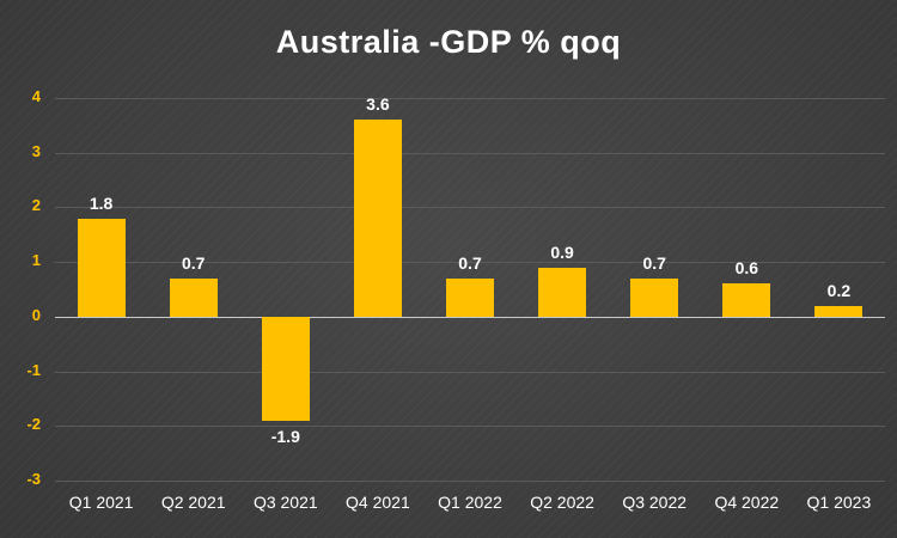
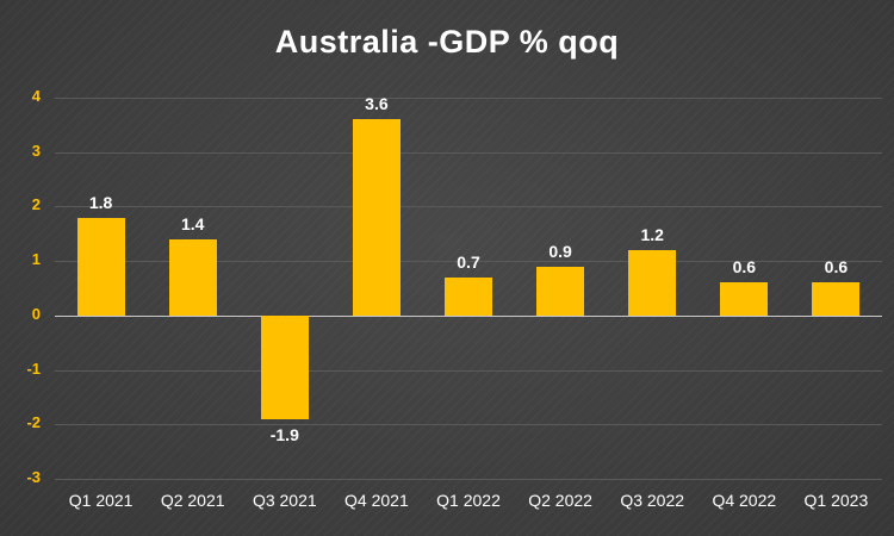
Q2 2021: 0.7 -> 1.4
Q3 2022: 0.7 -> 1.2
Q1 2023: 0.2 -> 0.6
